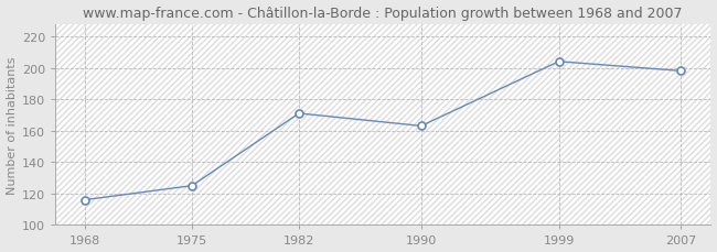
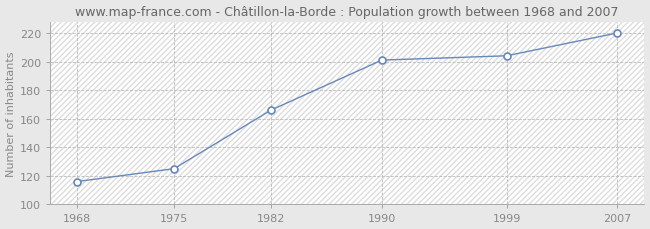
1982: 171 -> 166
1990: 163 -> 201
2007: 198 -> 220
